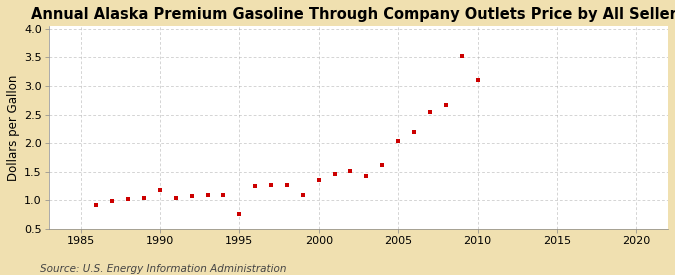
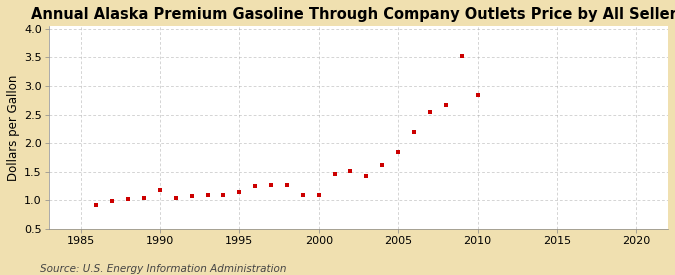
1995: 0.76 -> 1.15
2000: 1.36 -> 1.10
2005: 2.04 -> 1.84
2010: 3.10 -> 2.84
